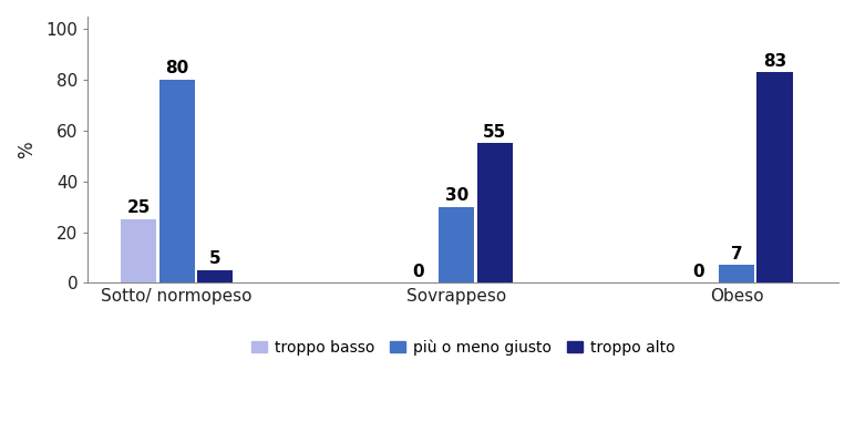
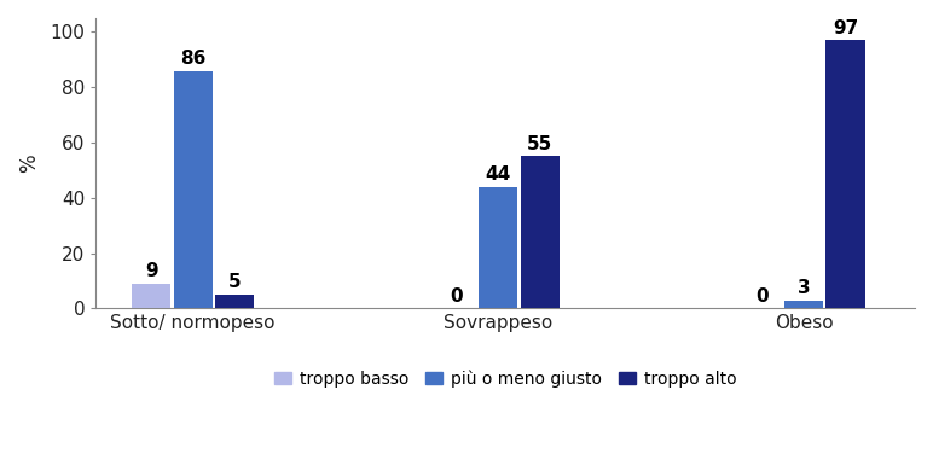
troppo basso/Sotto/ normopeso: 25 -> 9
più o meno giusto/Sotto/ normopeso: 80 -> 86
più o meno giusto/Sovrappeso: 30 -> 44
più o meno giusto/Obeso: 7 -> 3
troppo alto/Obeso: 83 -> 97
